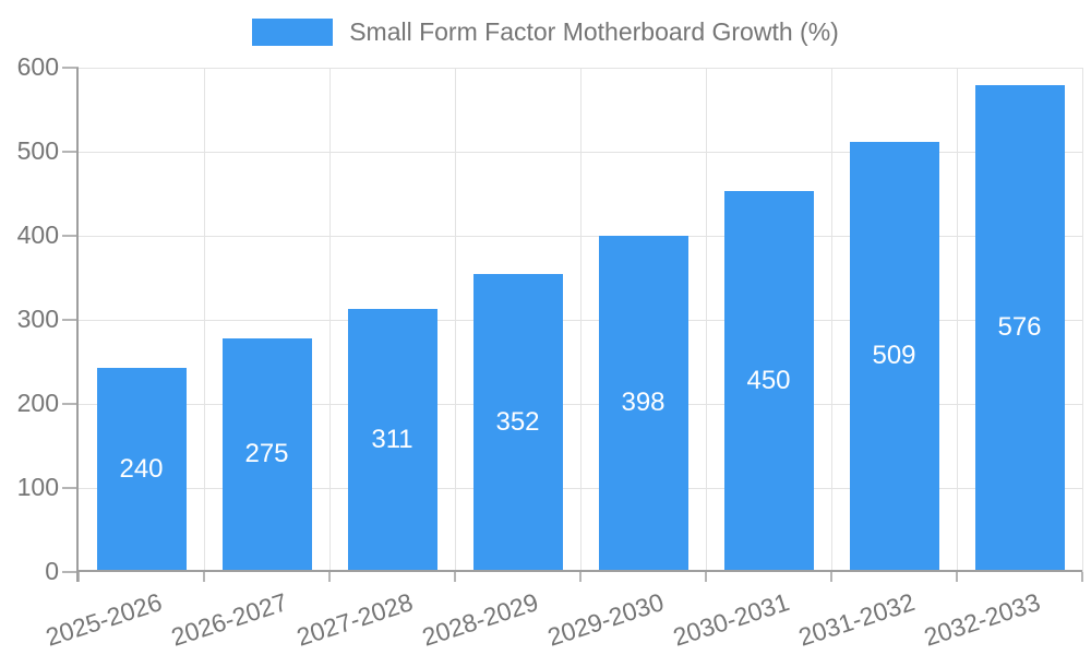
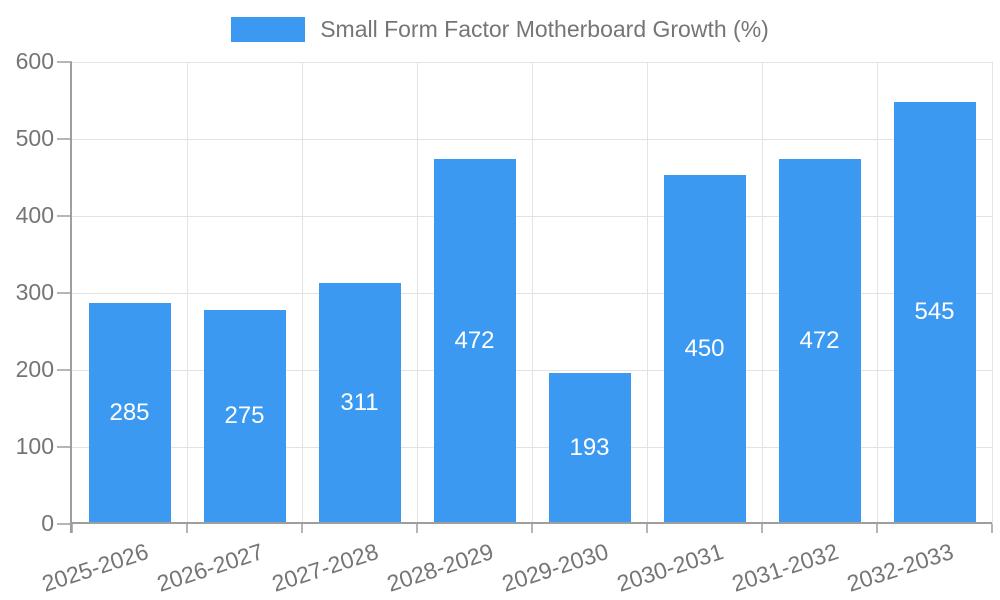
2025-2026: 240 -> 285
2028-2029: 352 -> 472
2029-2030: 398 -> 193
2031-2032: 509 -> 472
2032-2033: 576 -> 545
